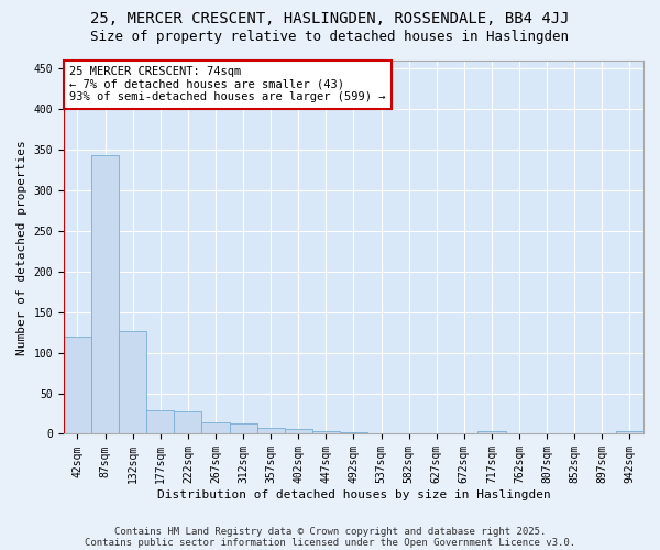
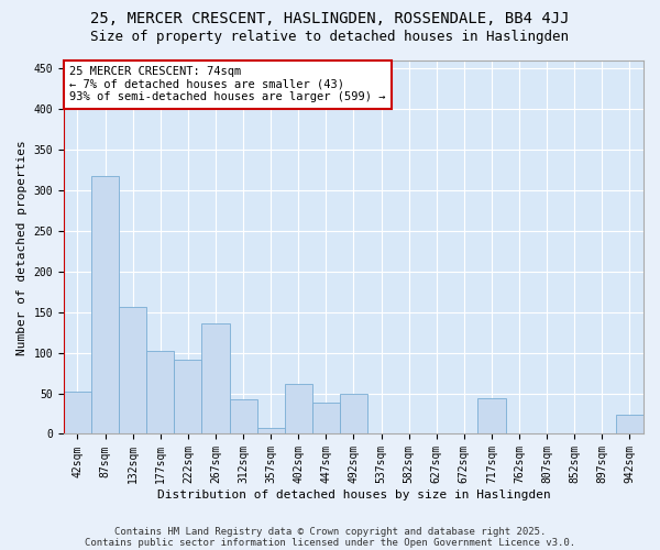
42sqm: 120 -> 52
87sqm: 343 -> 318
132sqm: 127 -> 156
177sqm: 29 -> 102
222sqm: 28 -> 92
267sqm: 14 -> 136
312sqm: 13 -> 42
402sqm: 6 -> 62
447sqm: 4 -> 38
492sqm: 2 -> 50
717sqm: 3 -> 44
942sqm: 3 -> 24
